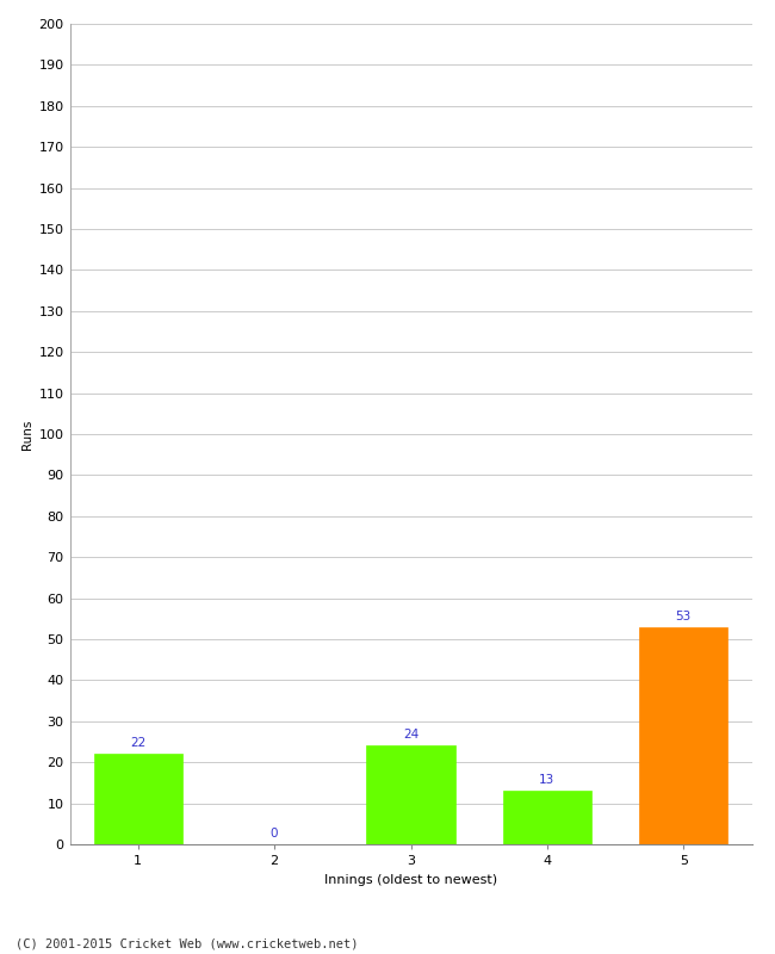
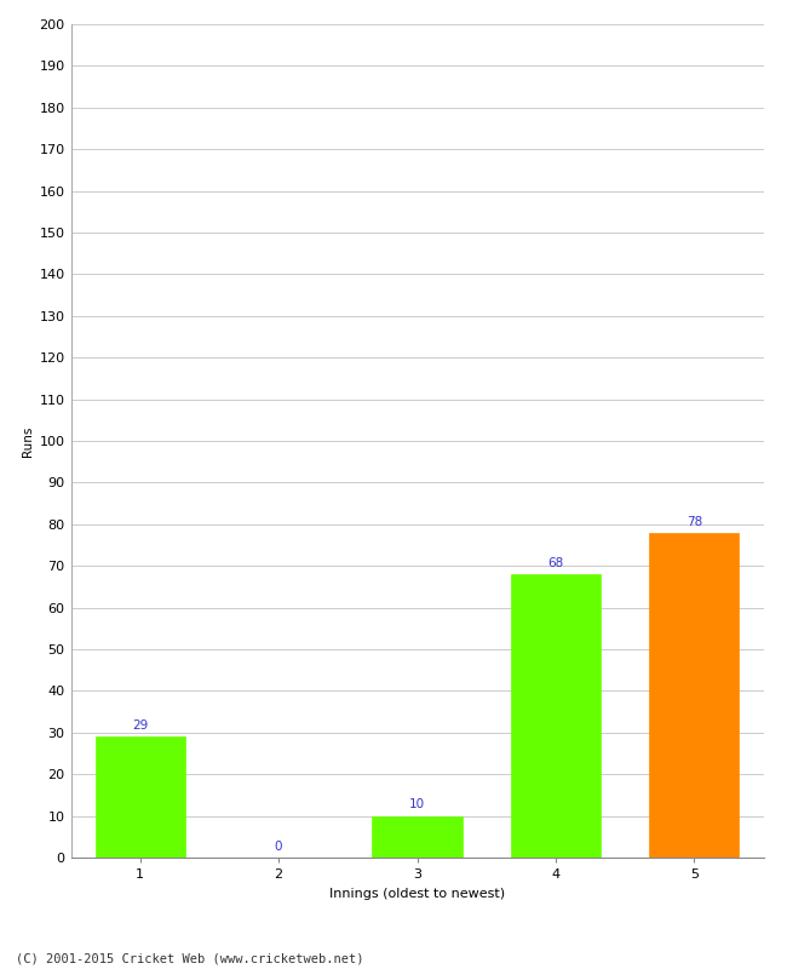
1: 22 -> 29
3: 24 -> 10
4: 13 -> 68
5: 53 -> 78
